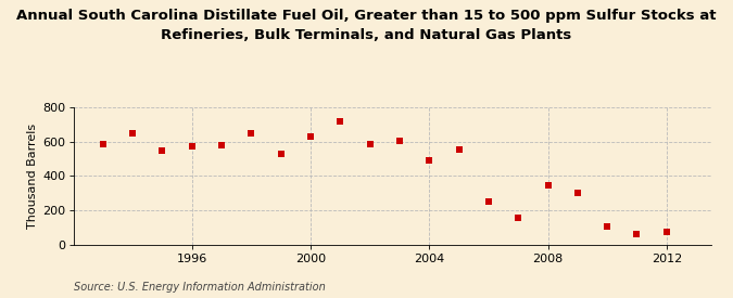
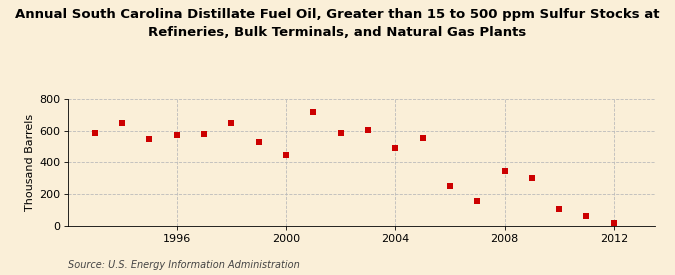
2000: 630 -> 450
2012: 70 -> 20
